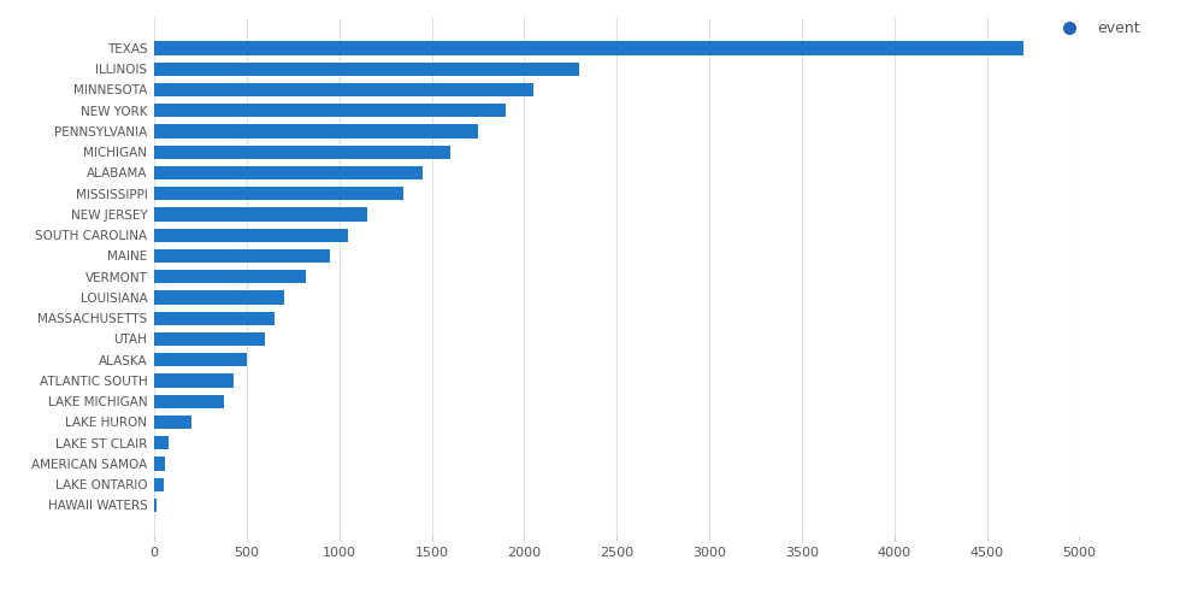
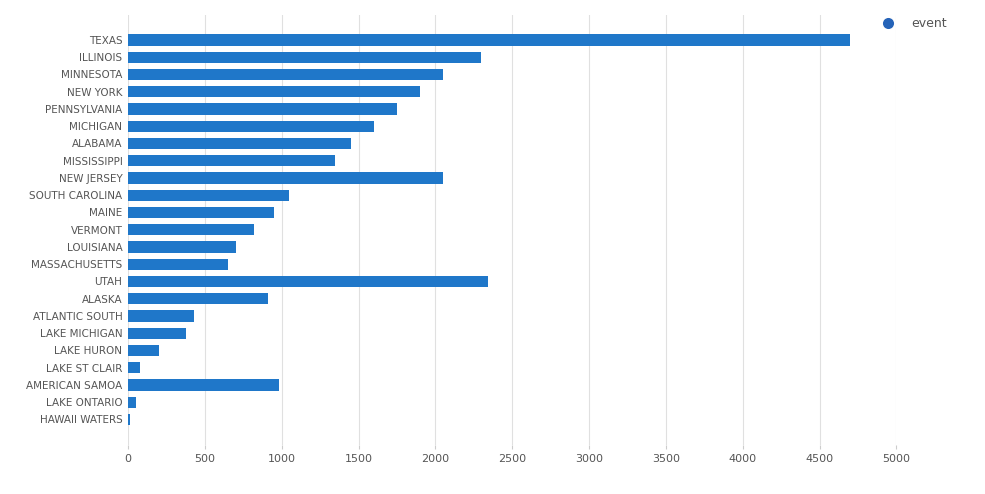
NEW JERSEY: 1150 -> 2050
UTAH: 600 -> 2340
ALASKA: 500 -> 910
AMERICAN SAMOA: 60 -> 980
